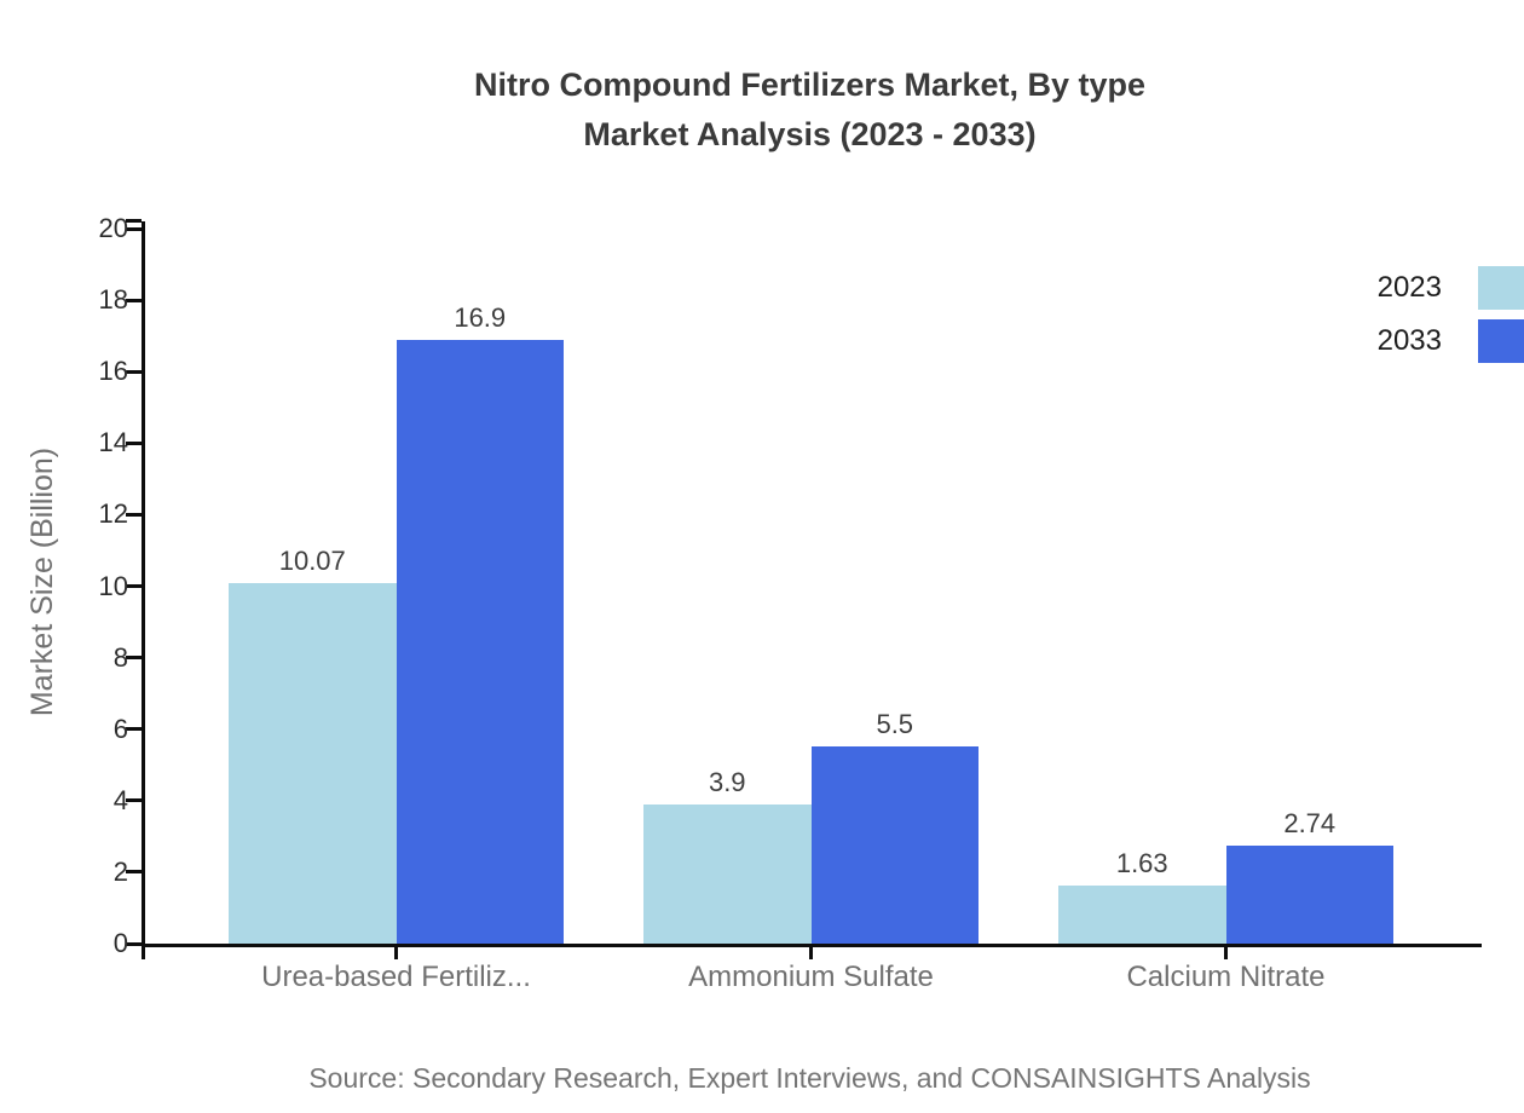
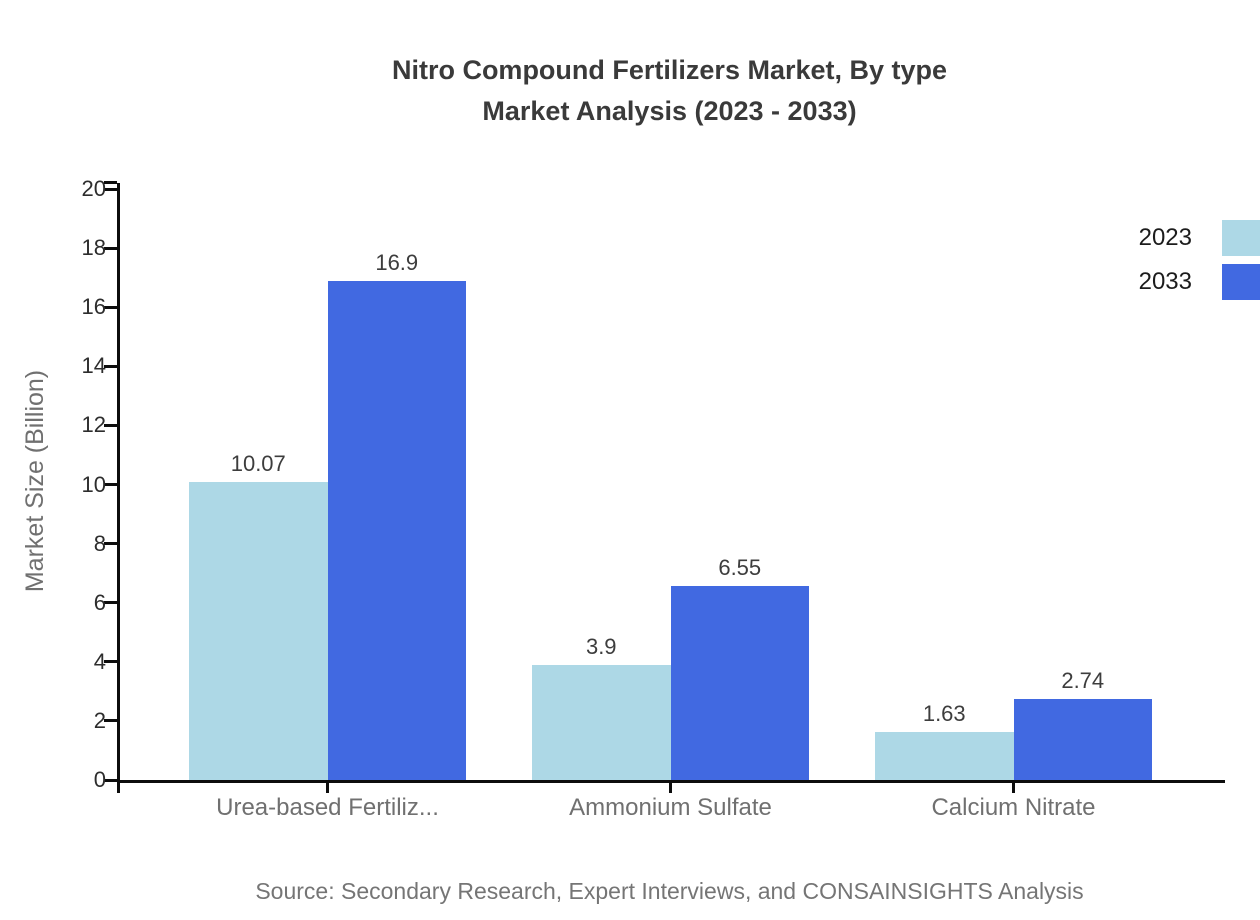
2033/Ammonium Sulfate: 5.5 -> 6.55
